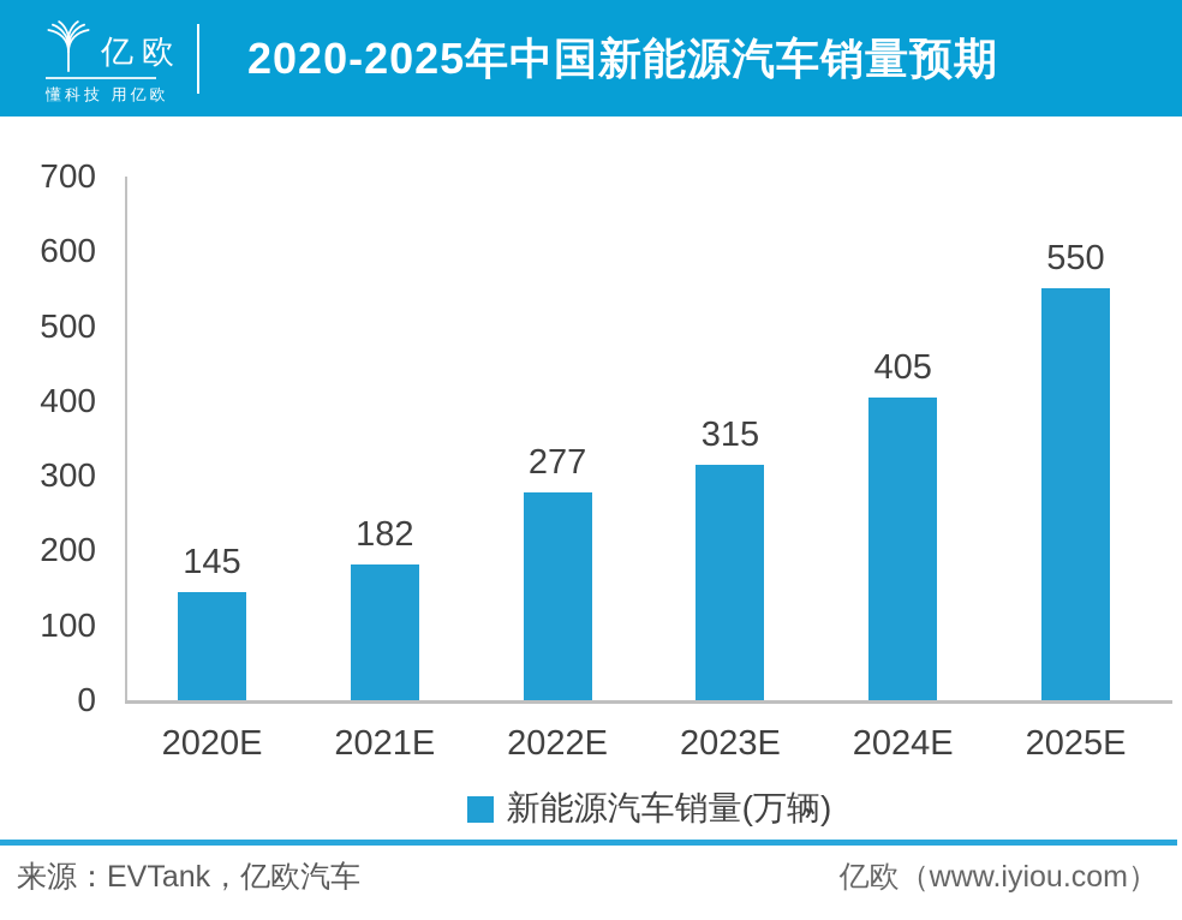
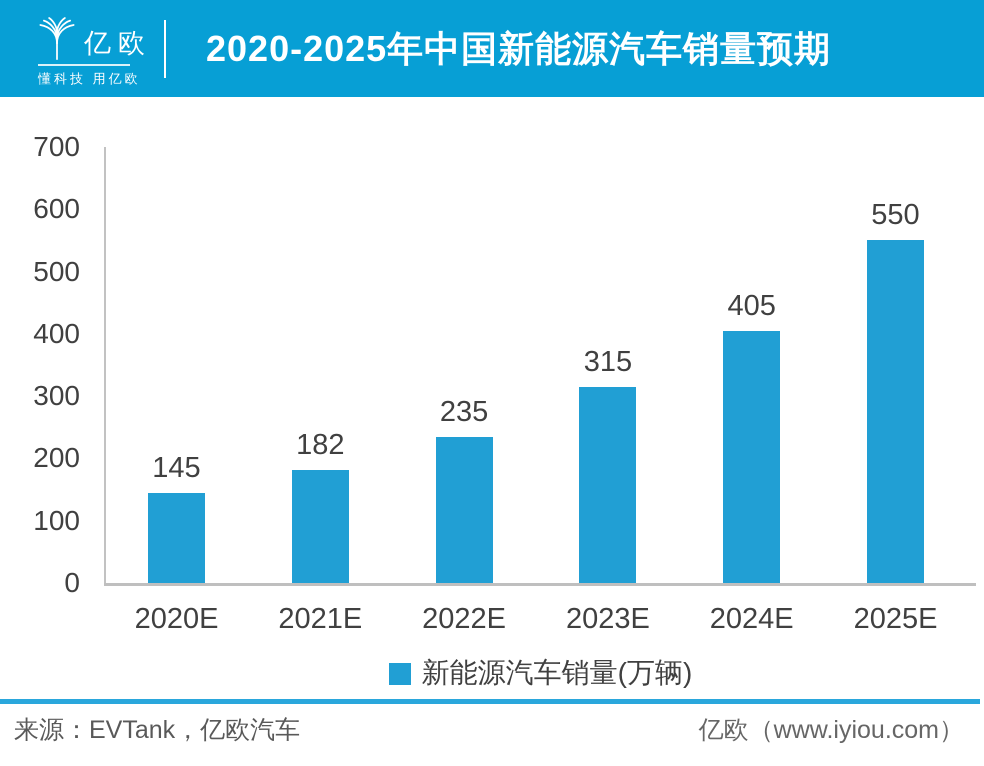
2022E: 277 -> 235
